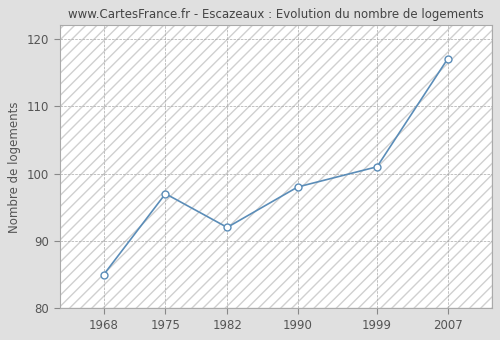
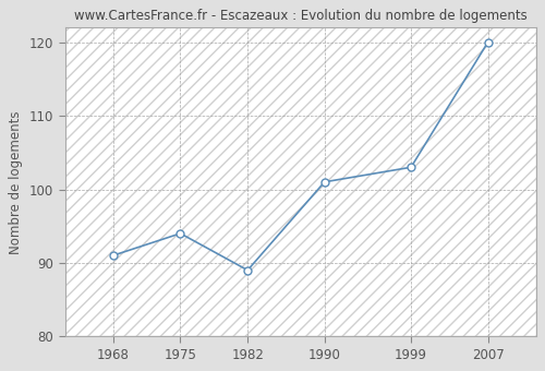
1968: 85 -> 91
1975: 97 -> 94
1982: 92 -> 89
1990: 98 -> 101
1999: 101 -> 103
2007: 117 -> 120
